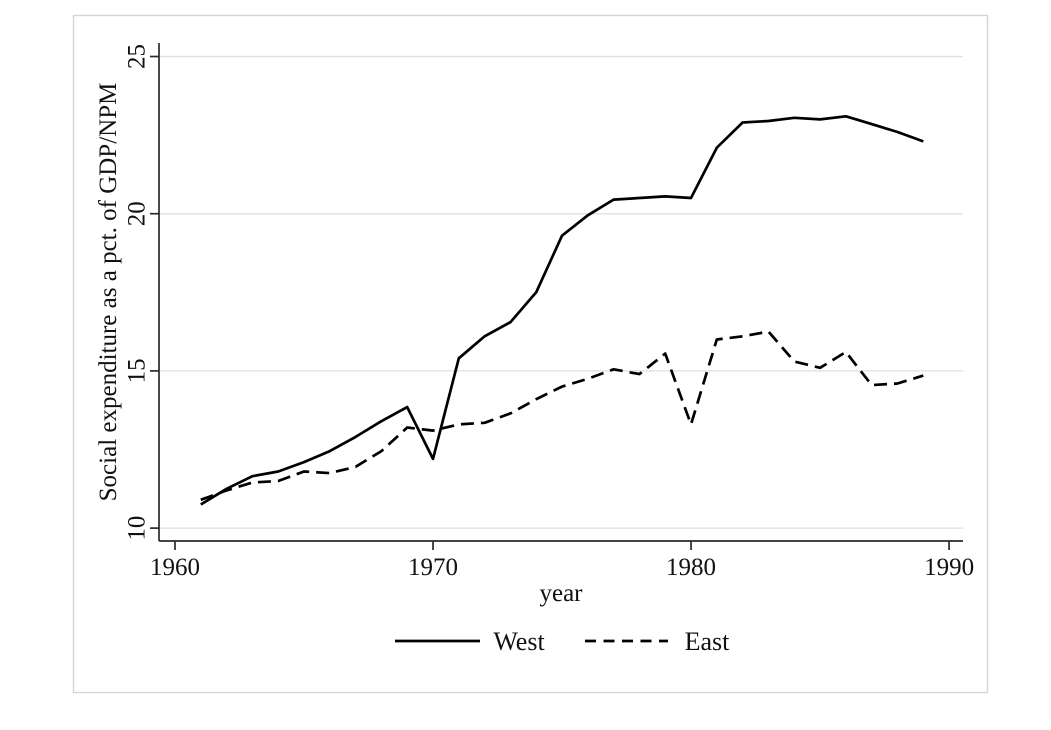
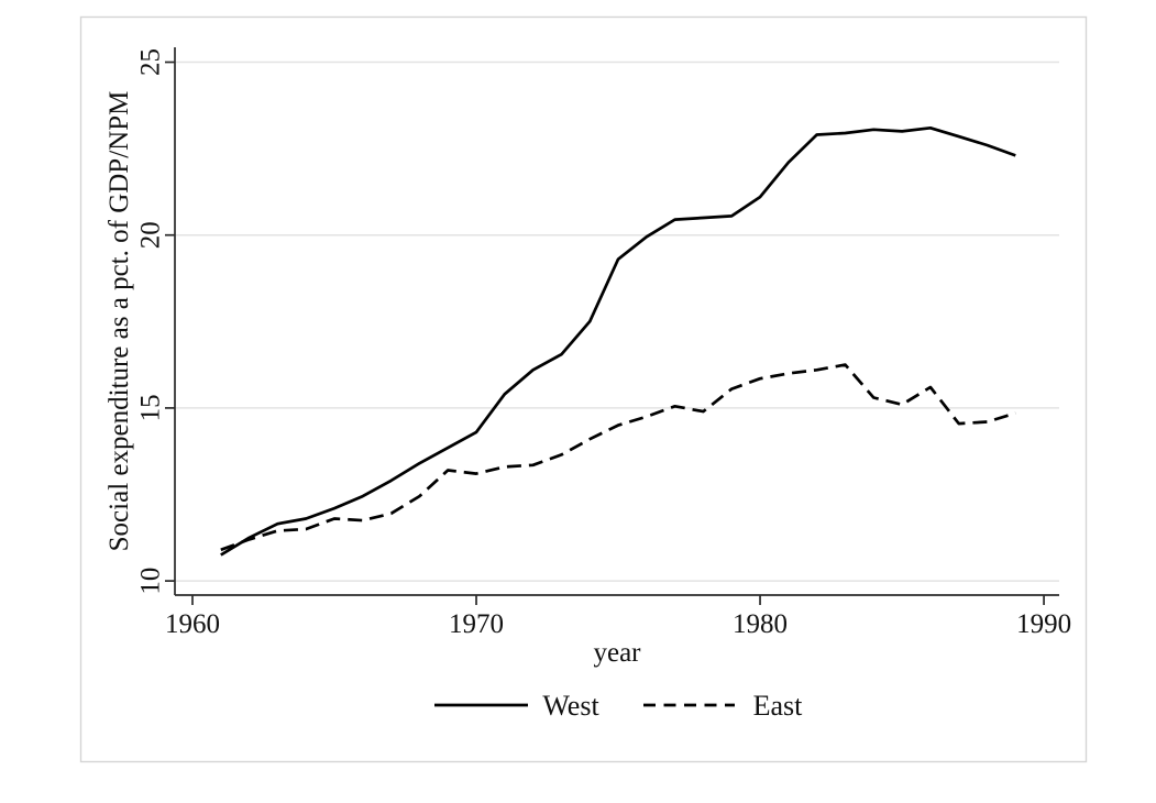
West/1970: 12.2 -> 14.3
West/1980: 20.5 -> 21.1
East/1980: 13.3 -> 15.8
